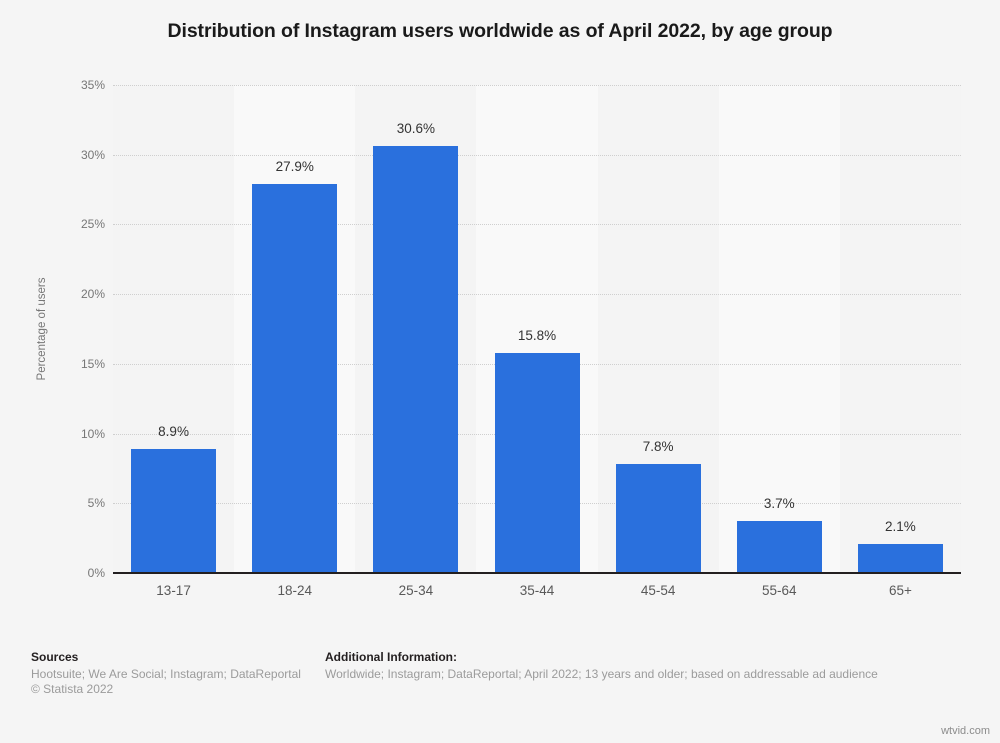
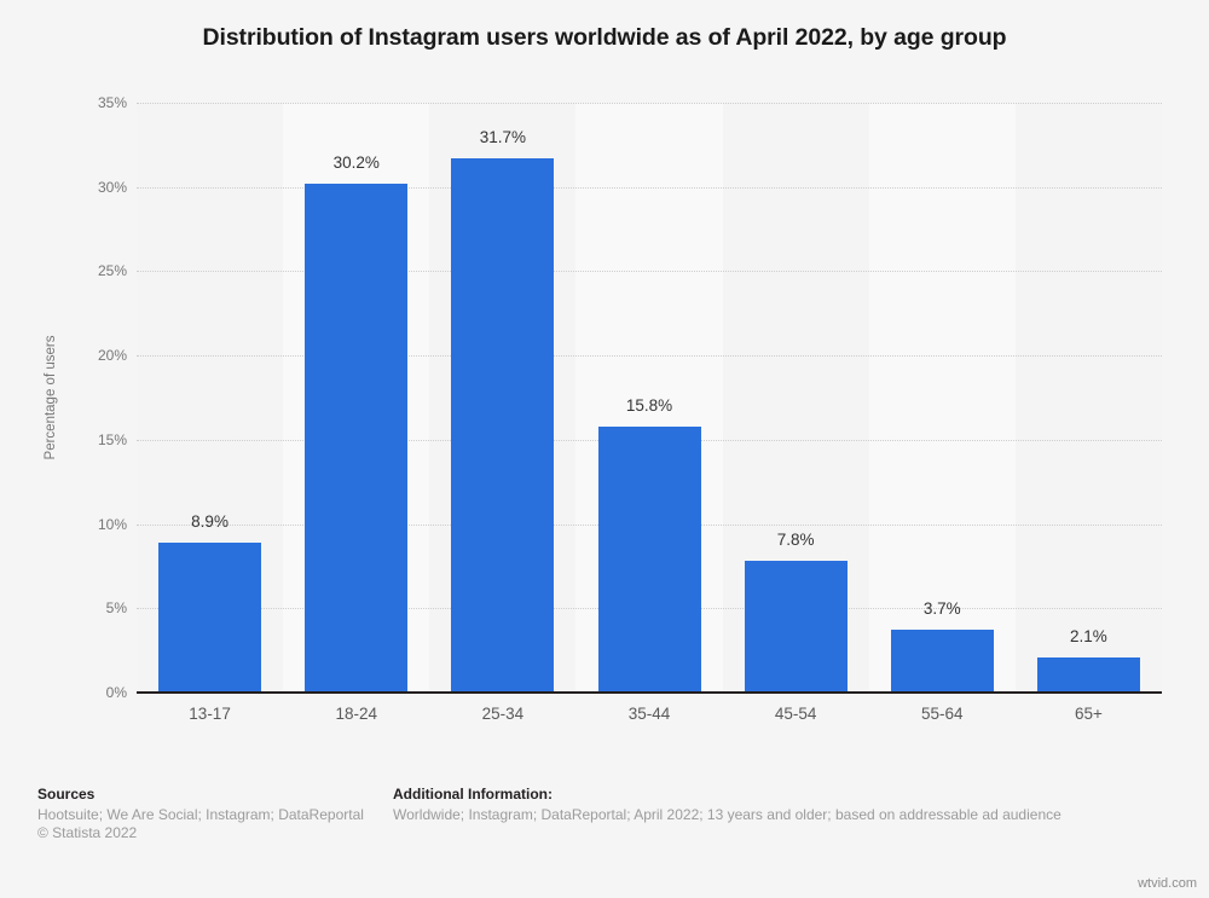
18-24: 27.9% -> 30.2%
25-34: 30.6% -> 31.7%
